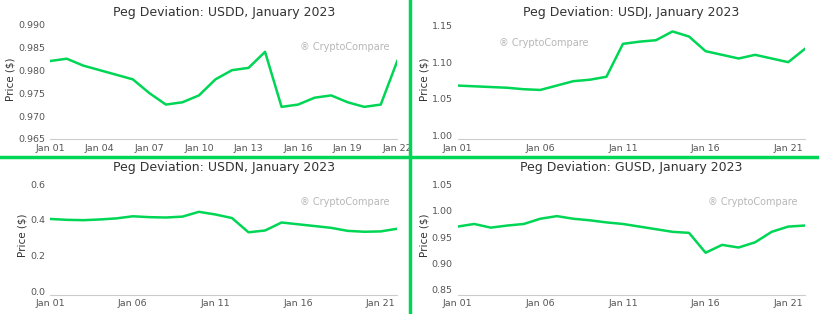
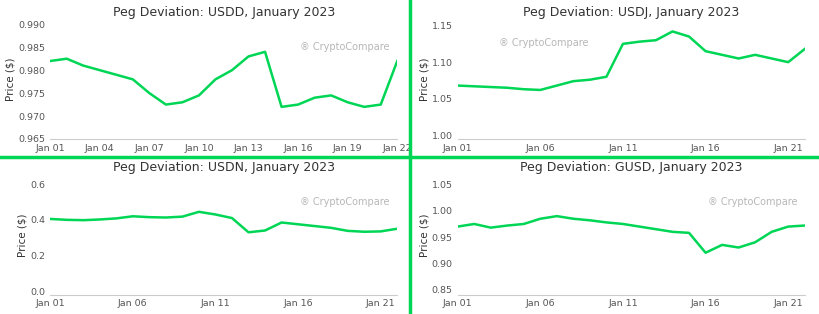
Peg Deviation: USDD, January 2023/Jan 13: 0.9805 -> 0.9830
